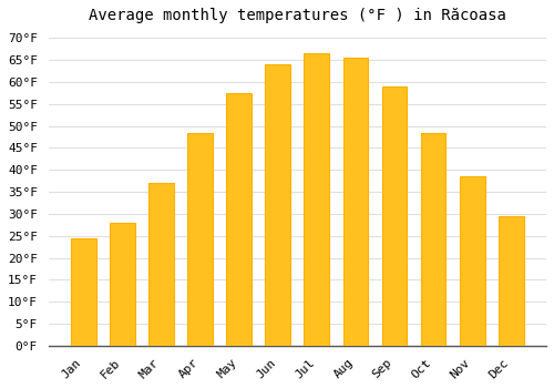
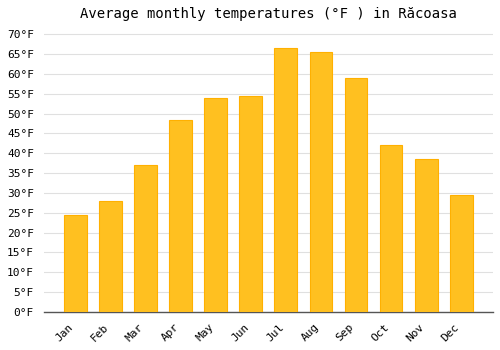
May: 57.5°F -> 54.0°F
Jun: 64.0°F -> 54.5°F
Oct: 48.5°F -> 42.0°F
